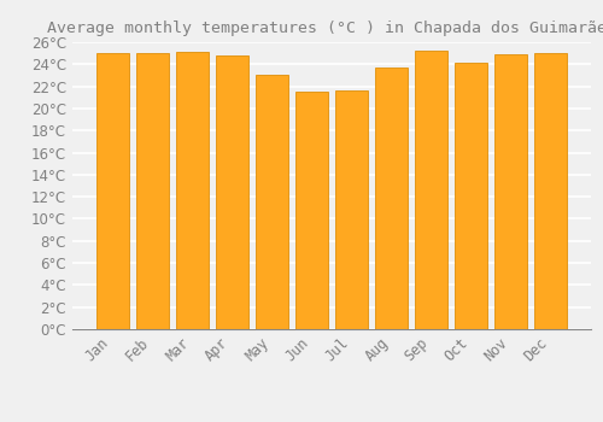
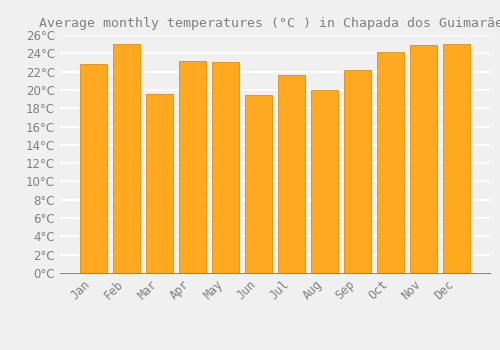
Jan: 25.0°C -> 22.8°C
Mar: 25.1°C -> 19.6°C
Apr: 24.8°C -> 23.2°C
Jun: 21.5°C -> 19.4°C
Aug: 23.7°C -> 20.0°C
Sep: 25.2°C -> 22.2°C
